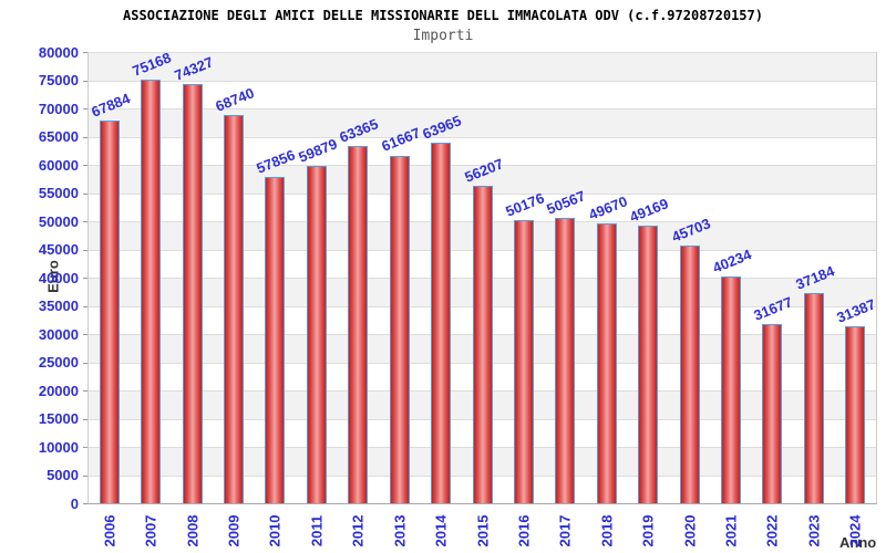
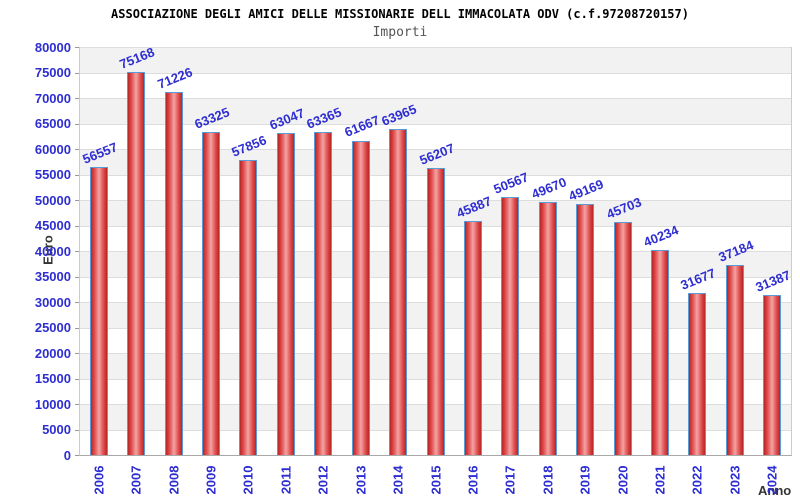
2006: 67884 -> 56557
2008: 74327 -> 71226
2009: 68740 -> 63325
2011: 59879 -> 63047
2016: 50176 -> 45887
